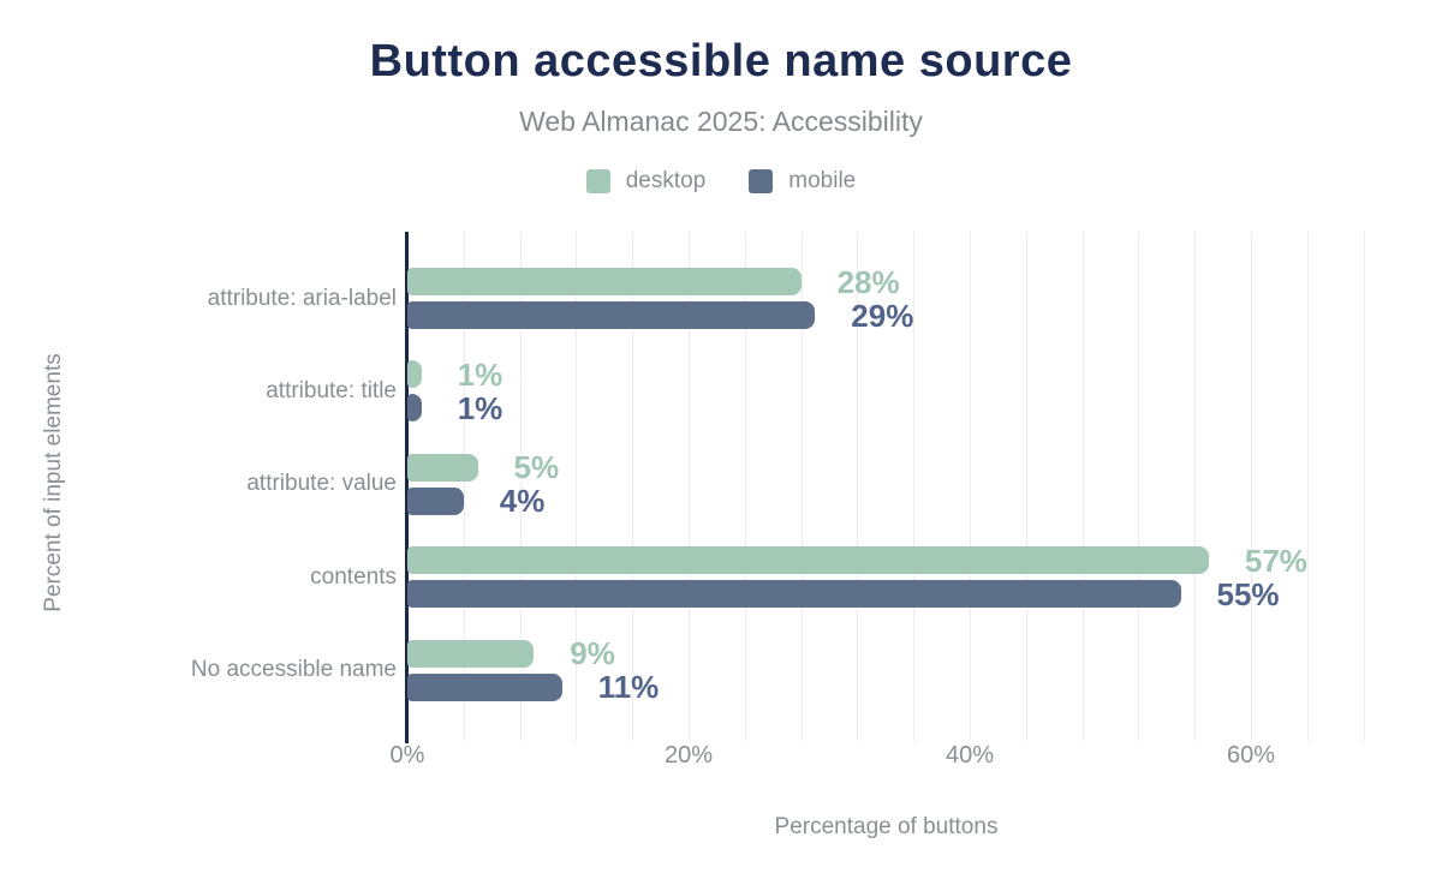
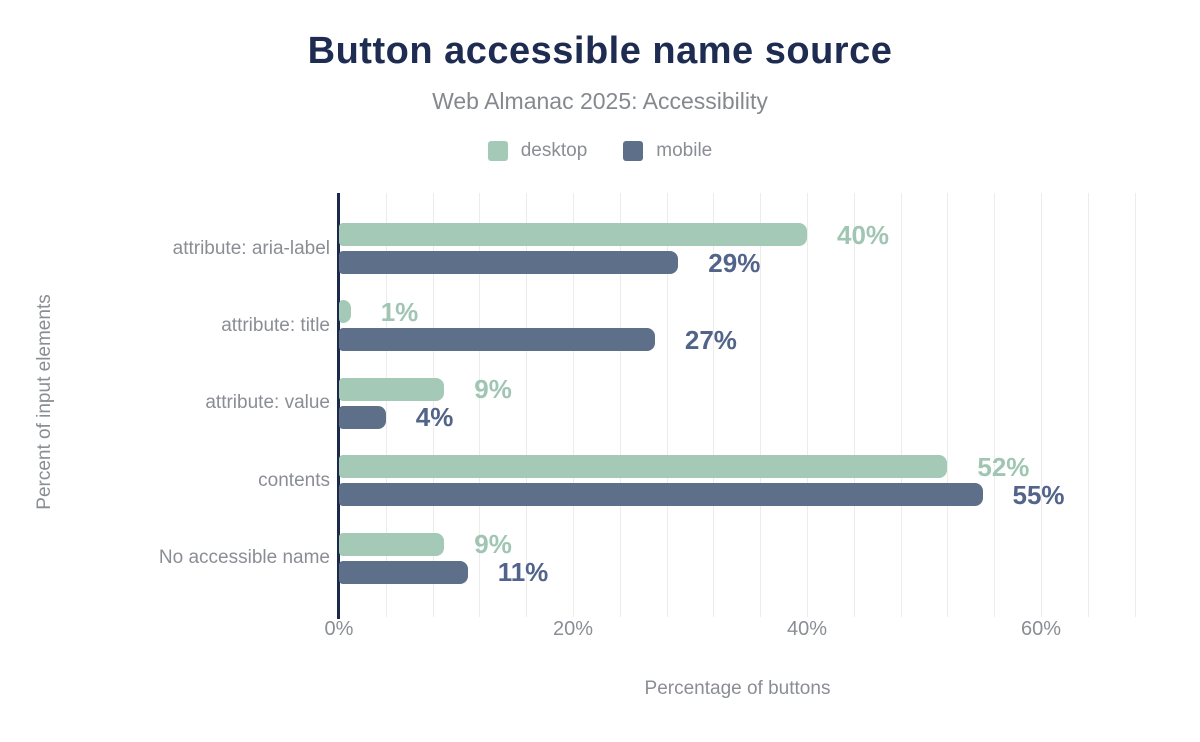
desktop/attribute: aria-label: 28% -> 40%
mobile/attribute: title: 1% -> 27%
desktop/attribute: value: 5% -> 9%
desktop/contents: 57% -> 52%
